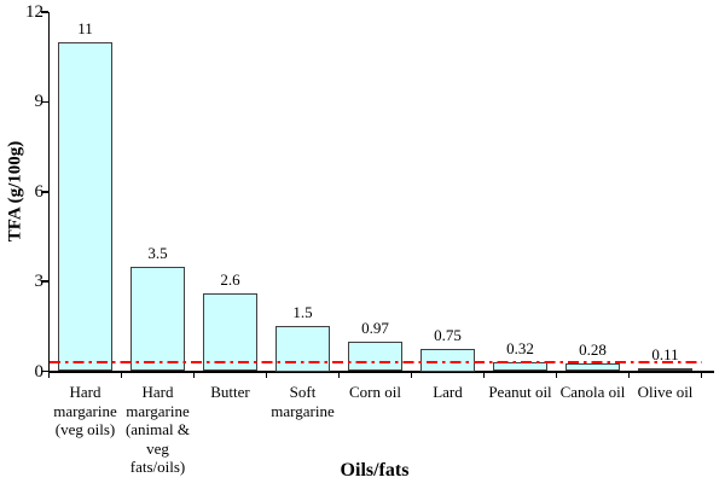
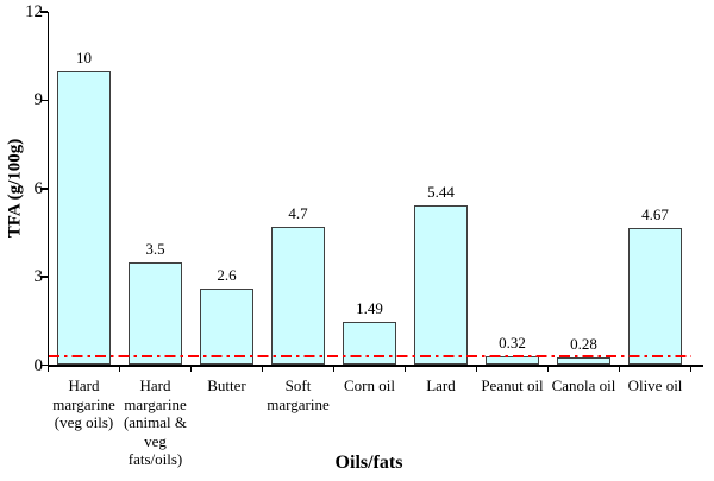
Hard margarine (veg oils): 11 -> 10
Soft margarine: 1.5 -> 4.7
Corn oil: 0.97 -> 1.49
Lard: 0.75 -> 5.44
Olive oil: 0.11 -> 4.67
